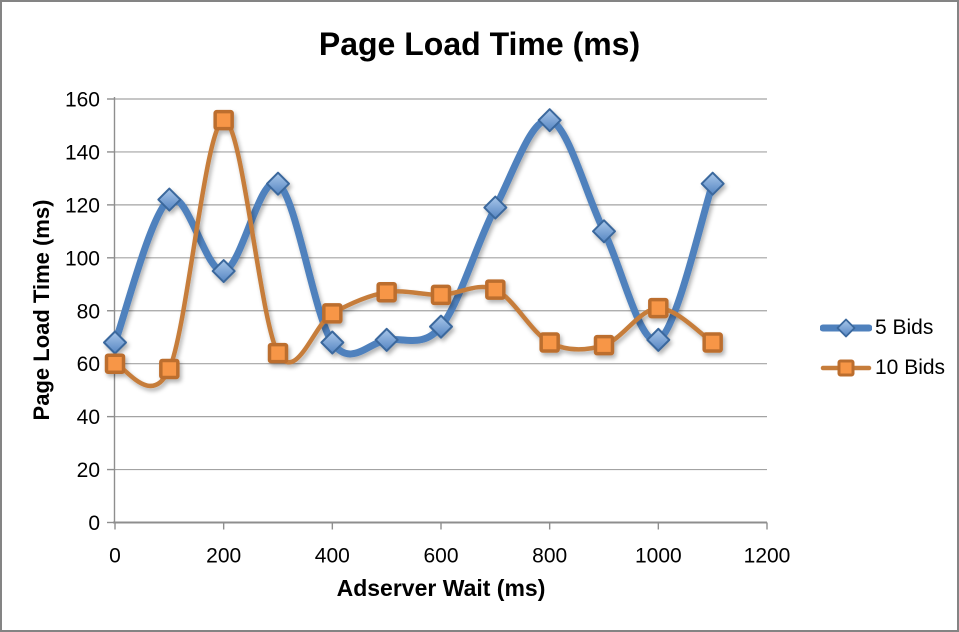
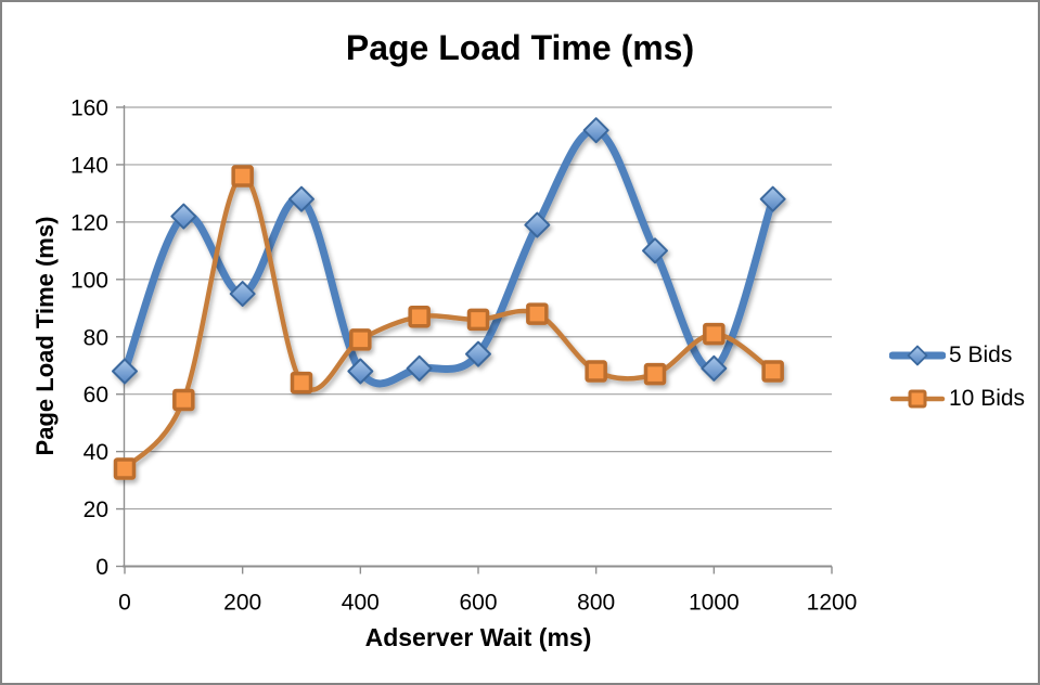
10 Bids/0: 60 -> 34
10 Bids/200: 152 -> 136
